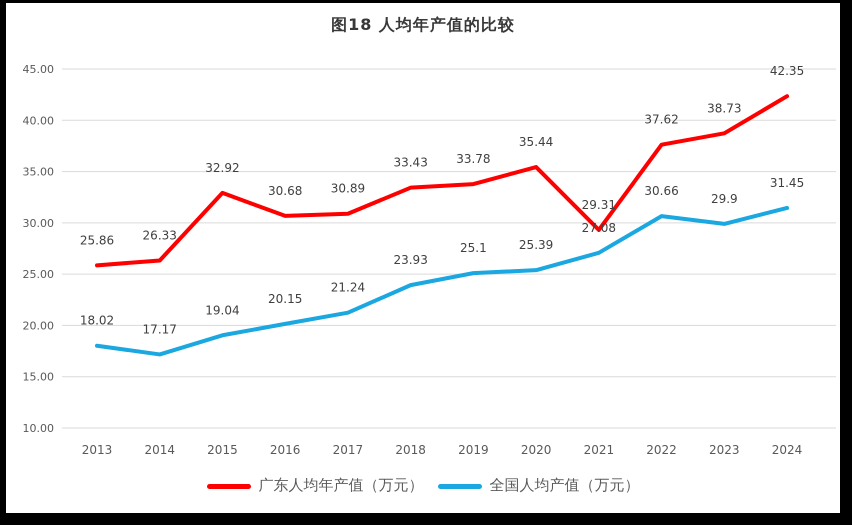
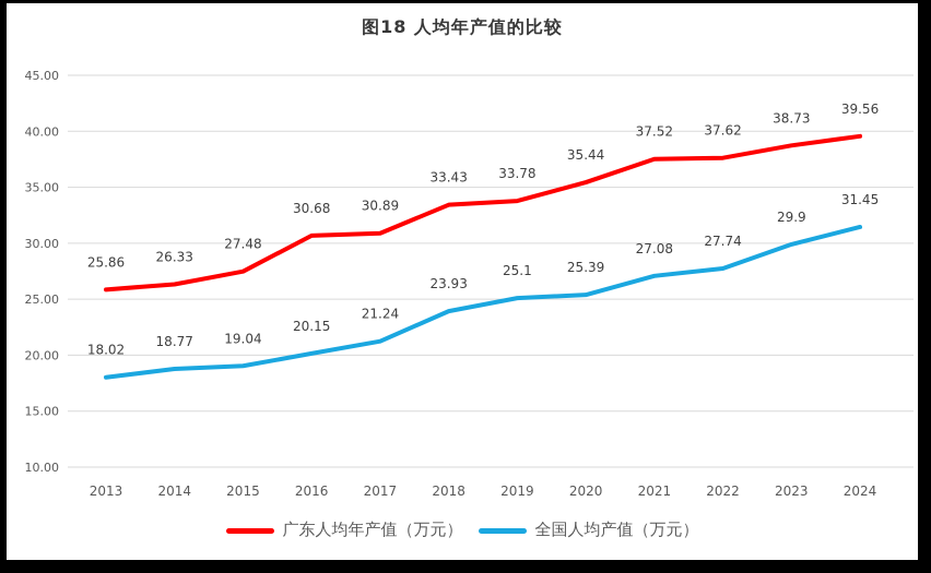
全国人均产值（万元）/2014: 17.17 -> 18.77
广东人均年产值（万元）/2015: 32.92 -> 27.48
广东人均年产值（万元）/2021: 29.31 -> 37.52
全国人均产值（万元）/2022: 30.66 -> 27.74
广东人均年产值（万元）/2024: 42.35 -> 39.56
